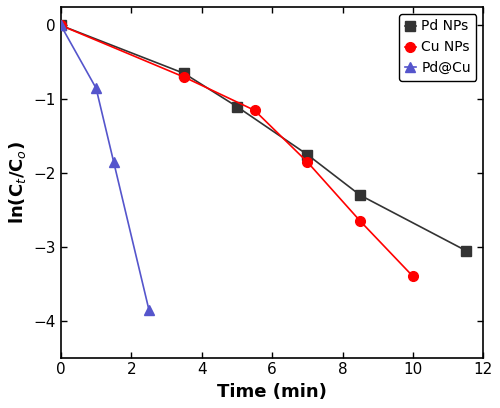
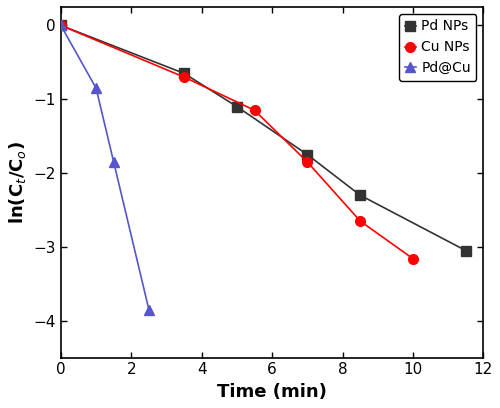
Cu NPs/10: -3.40 -> -3.16
